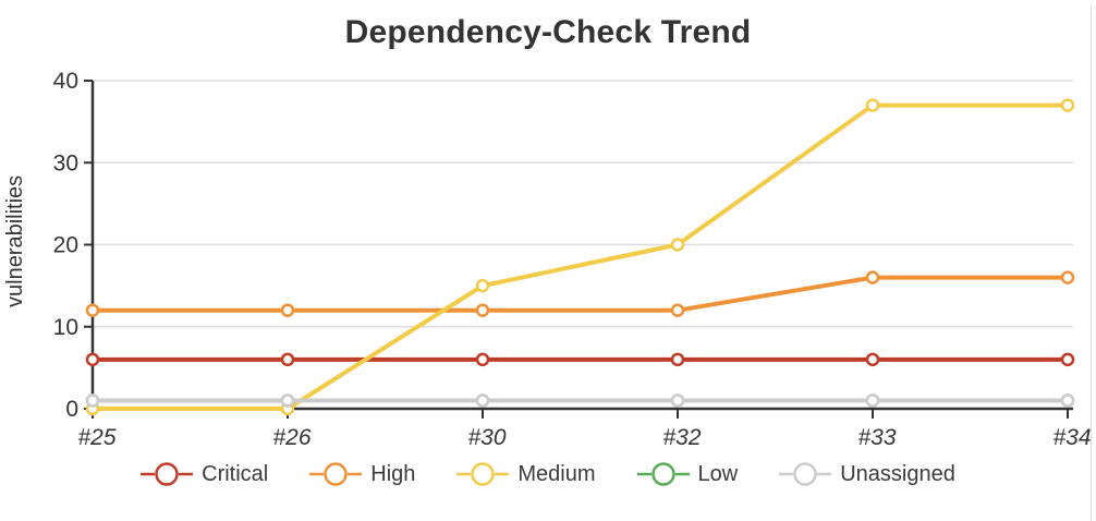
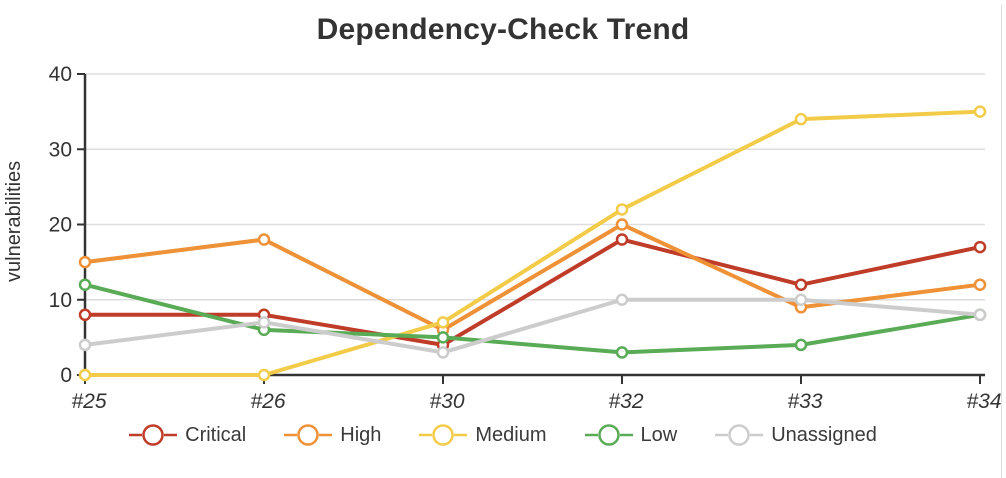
Critical/#25: 6 -> 8
High/#25: 12 -> 15
Low/#25: 1 -> 12
Unassigned/#25: 1 -> 4
Critical/#26: 6 -> 8
High/#26: 12 -> 18
Low/#26: 1 -> 6
Unassigned/#26: 1 -> 7
Critical/#30: 6 -> 4
High/#30: 12 -> 6
Medium/#30: 15 -> 7
Low/#30: 1 -> 5
Unassigned/#30: 1 -> 3
Critical/#32: 6 -> 18
High/#32: 12 -> 20
Medium/#32: 20 -> 22
Low/#32: 1 -> 3
Unassigned/#32: 1 -> 10
Critical/#33: 6 -> 12
High/#33: 16 -> 9
Medium/#33: 37 -> 34
Low/#33: 1 -> 4
Unassigned/#33: 1 -> 10
Critical/#34: 6 -> 17
High/#34: 16 -> 12
Medium/#34: 37 -> 35
Low/#34: 1 -> 8
Unassigned/#34: 1 -> 8
